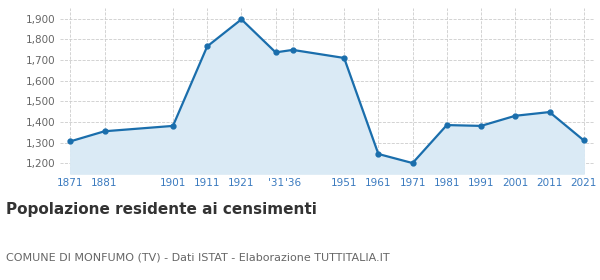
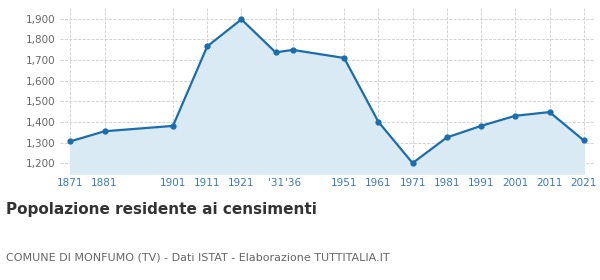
1961: 1,245 -> 1,401
1981: 1,385 -> 1,325
